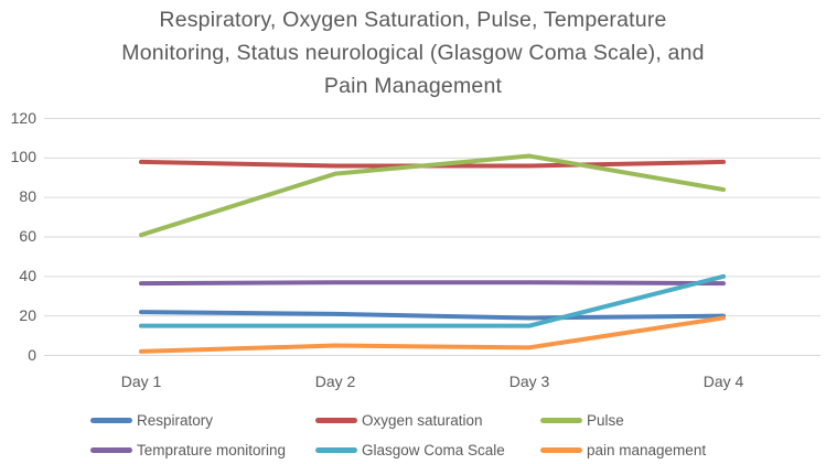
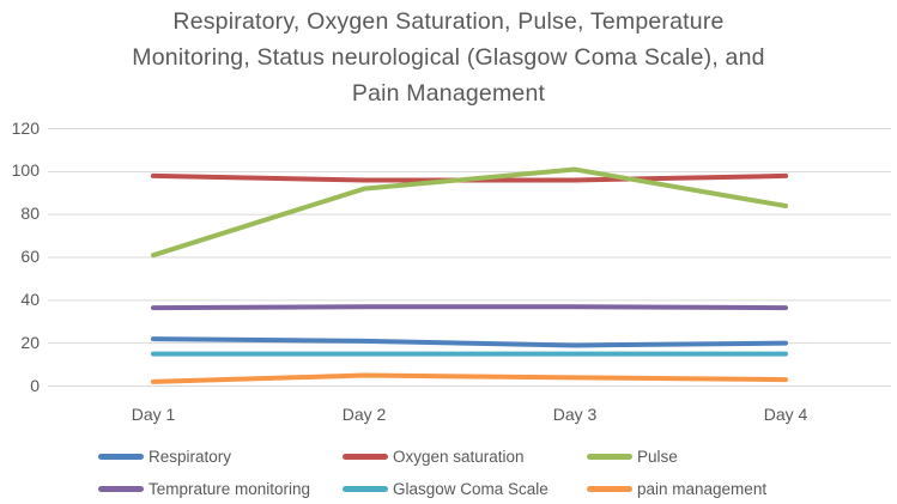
Glasgow Coma Scale/Day 4: 40 -> 15
pain management/Day 4: 19 -> 3
